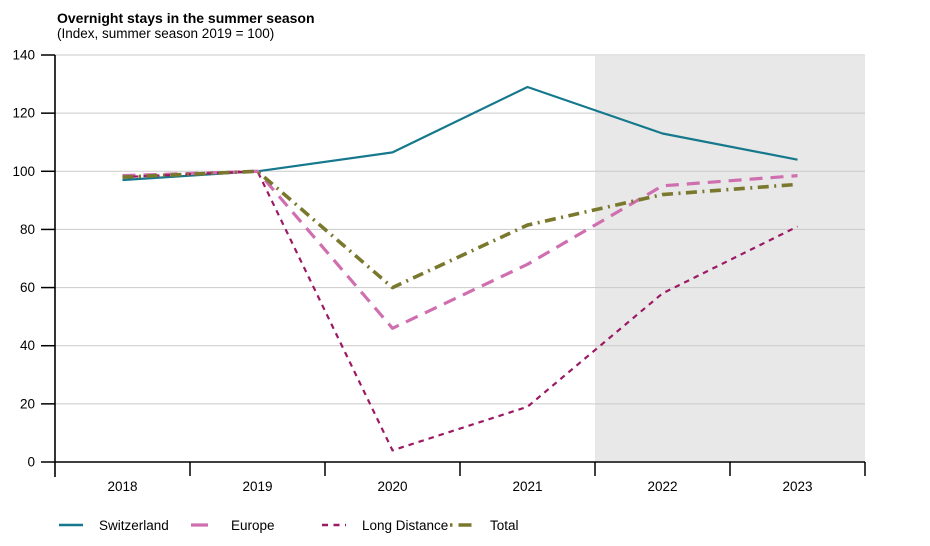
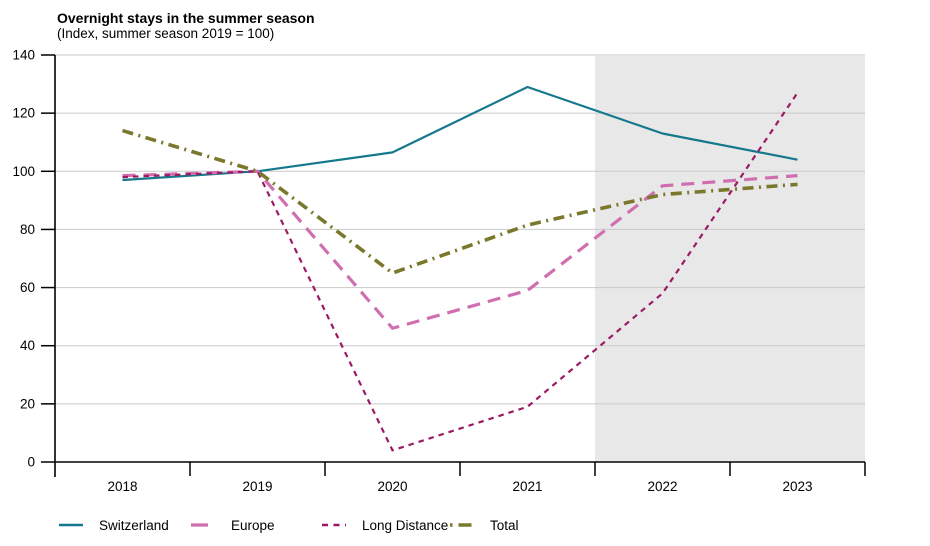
Total/2018: 98 -> 114
Total/2020: 60 -> 65
Europe/2021: 68 -> 59
Long Distance/2023: 81 -> 127
